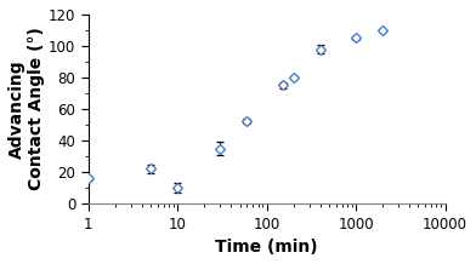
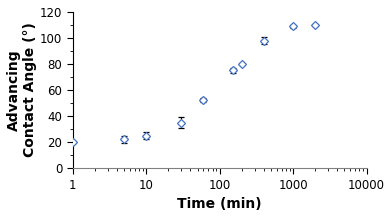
1: 16 -> 20
10: 10 -> 25
1000: 105 -> 109
